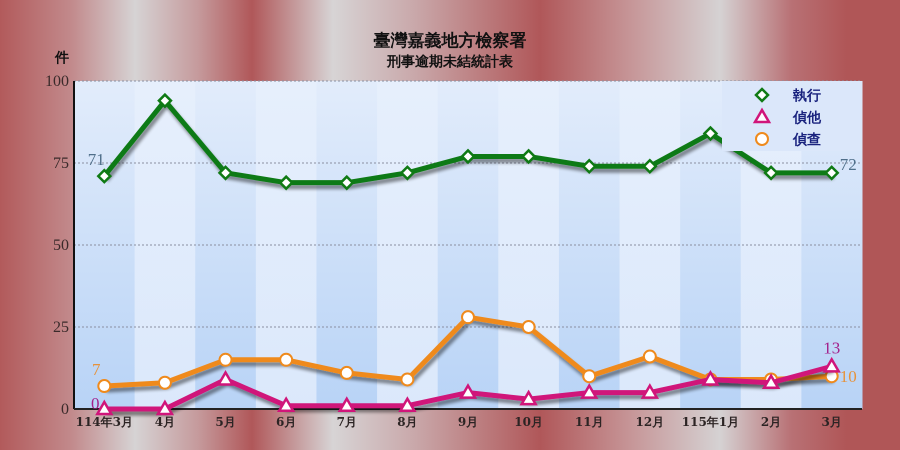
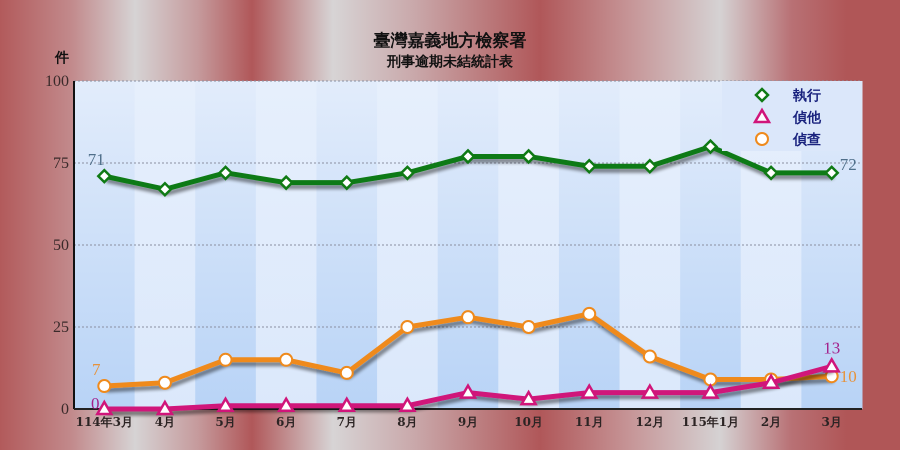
執行/4月: 94 -> 67
偵他/5月: 9 -> 1
偵查/8月: 9 -> 25
偵查/11月: 10 -> 29
執行/115年1月: 84 -> 80
偵他/115年1月: 9 -> 5
